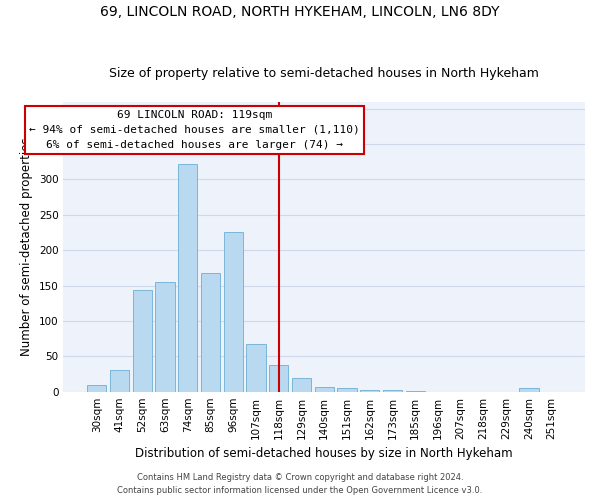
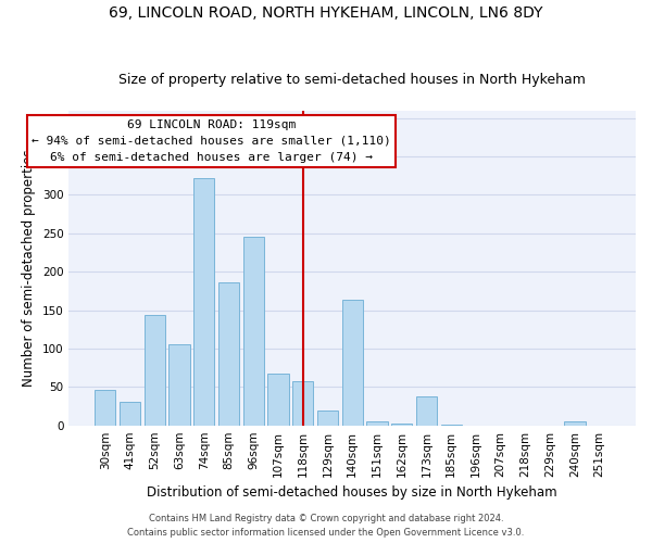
30sqm: 10 -> 46
63sqm: 155 -> 106
85sqm: 168 -> 186
96sqm: 225 -> 246
118sqm: 38 -> 58
140sqm: 7 -> 164
173sqm: 2 -> 38
